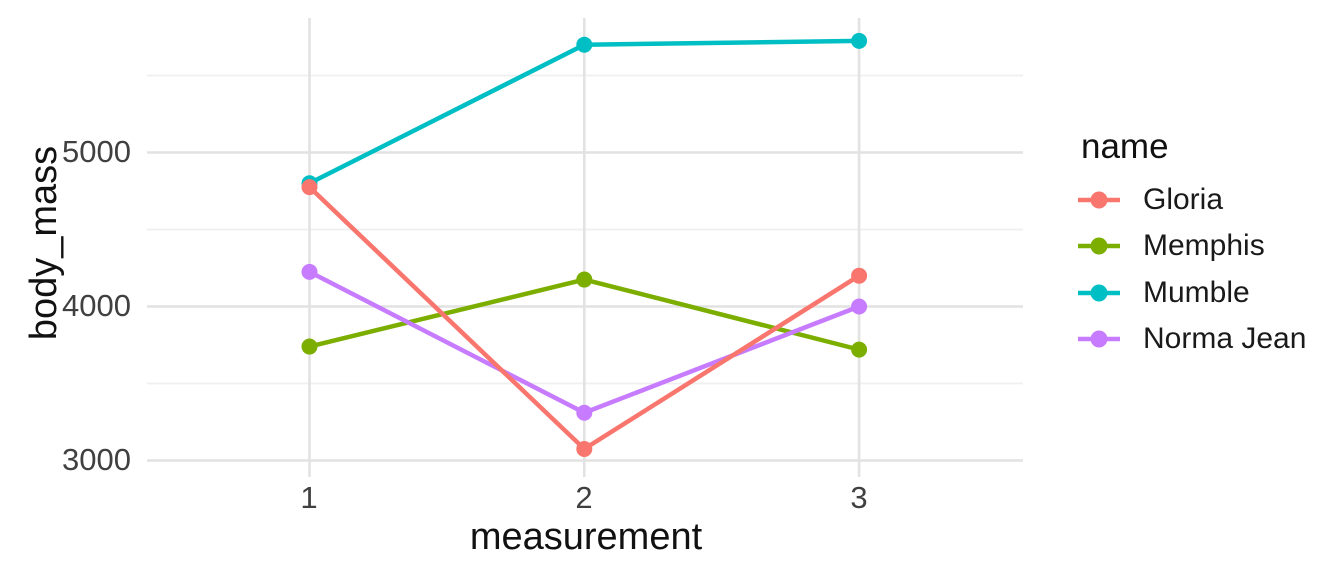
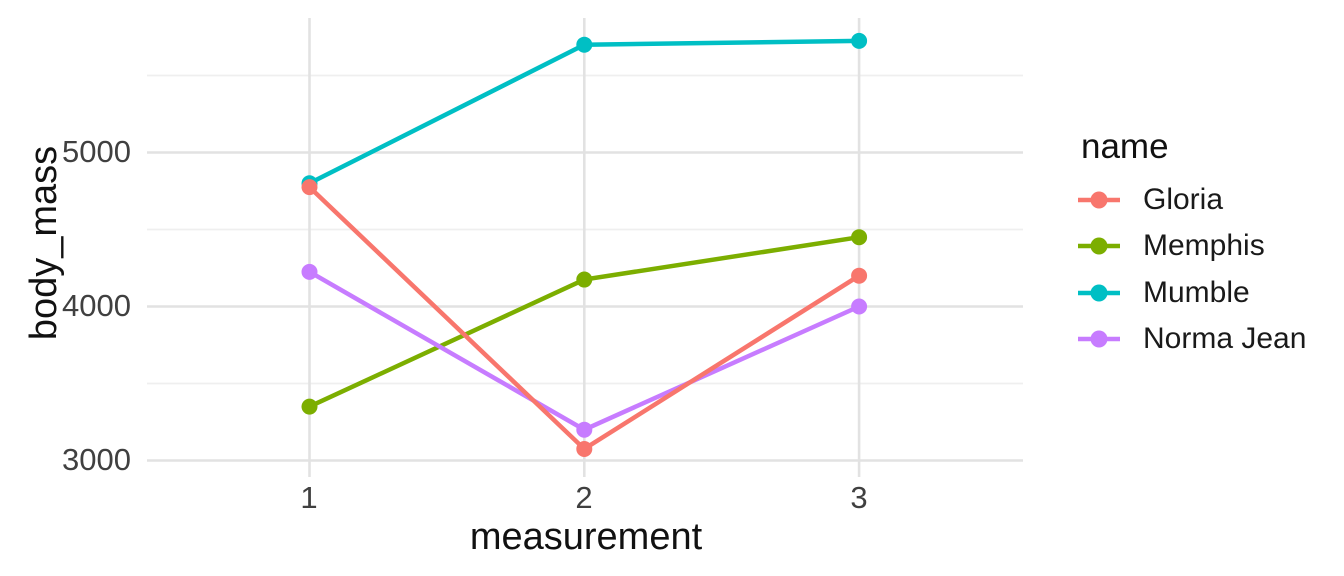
Memphis/1: 3740 -> 3350
Norma Jean/2: 3310 -> 3200
Memphis/3: 3720 -> 4450
